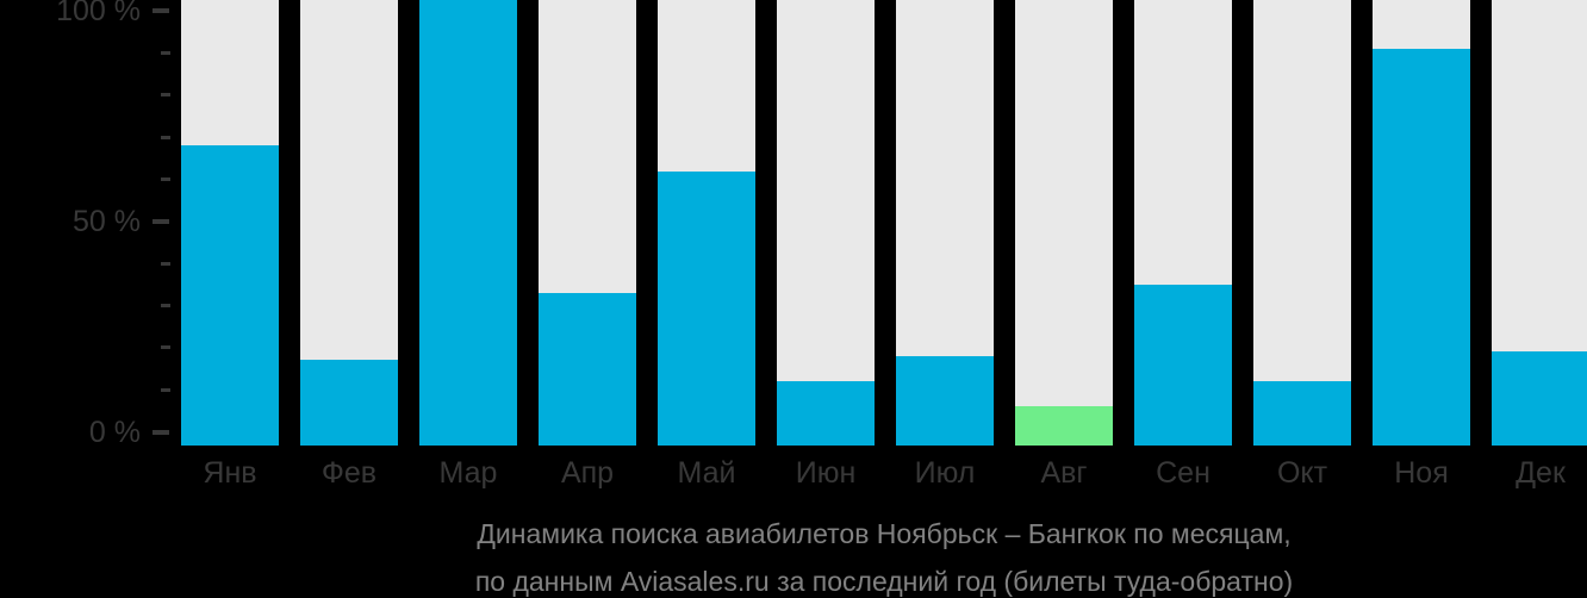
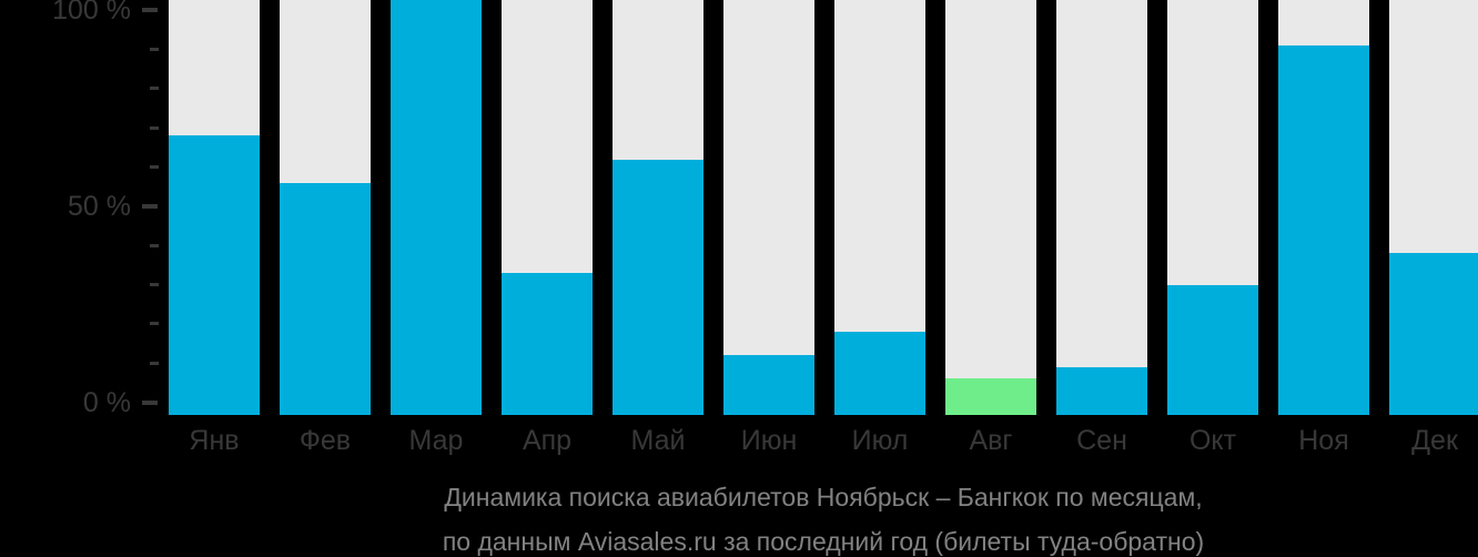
Фев: 17% -> 56%
Сен: 35% -> 9%
Окт: 12% -> 30%
Дек: 19% -> 38%
